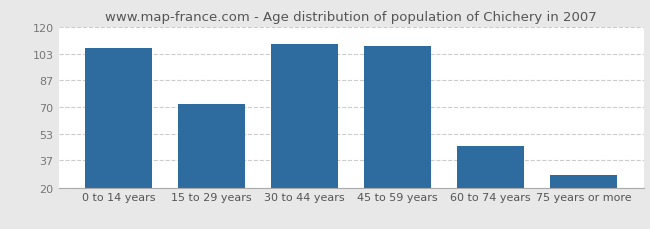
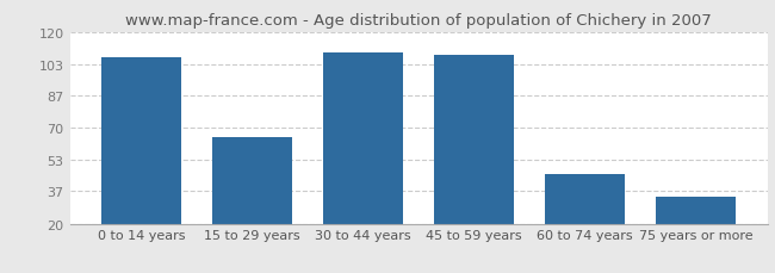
15 to 29 years: 72 -> 65
75 years or more: 28 -> 34
